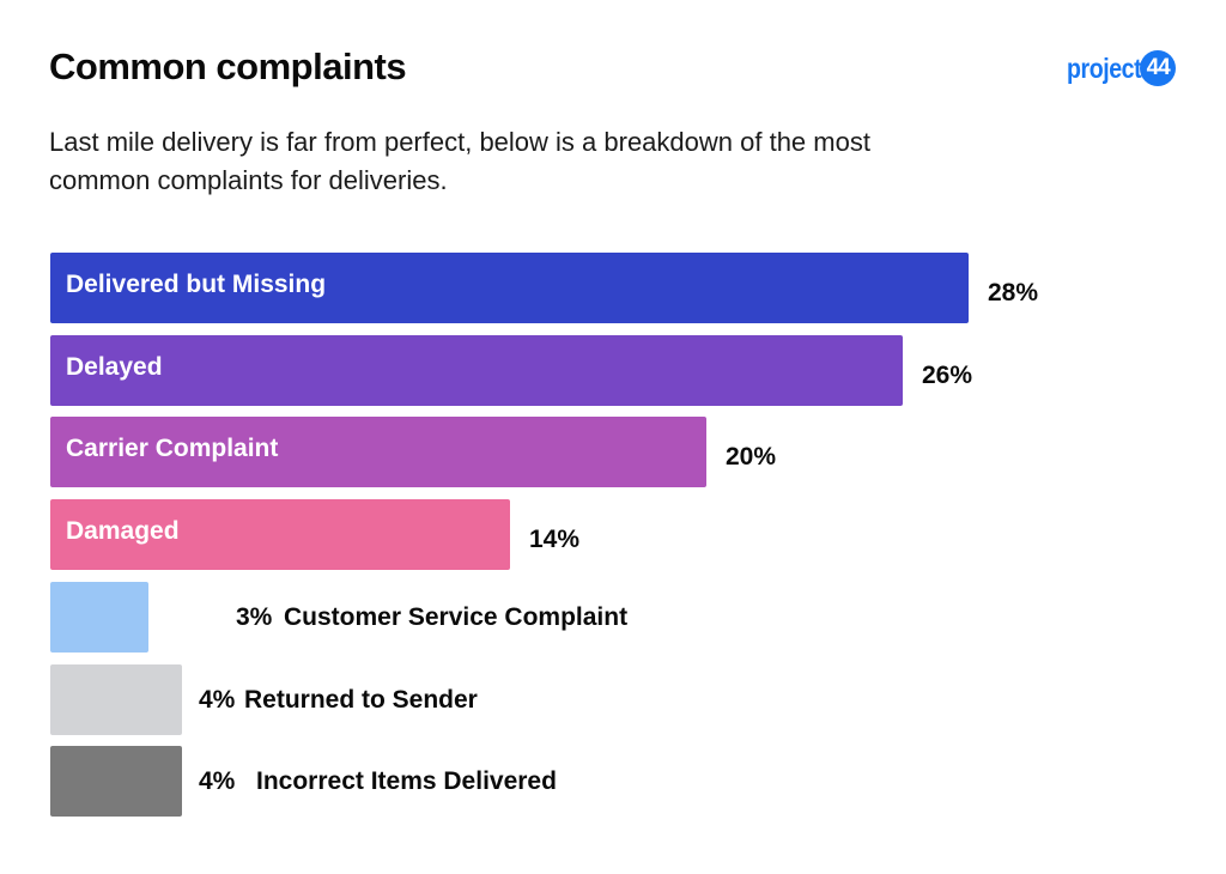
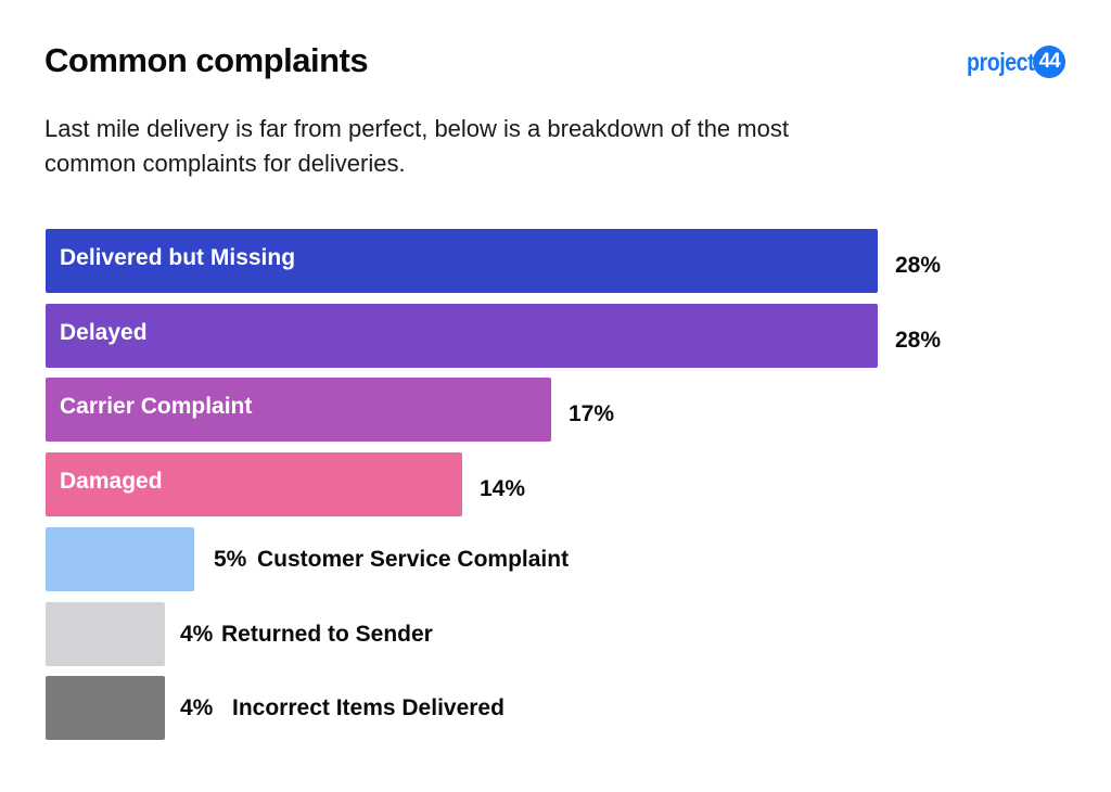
Delayed: 26% -> 28%
Carrier Complaint: 20% -> 17%
Customer Service Complaint: 3% -> 5%
